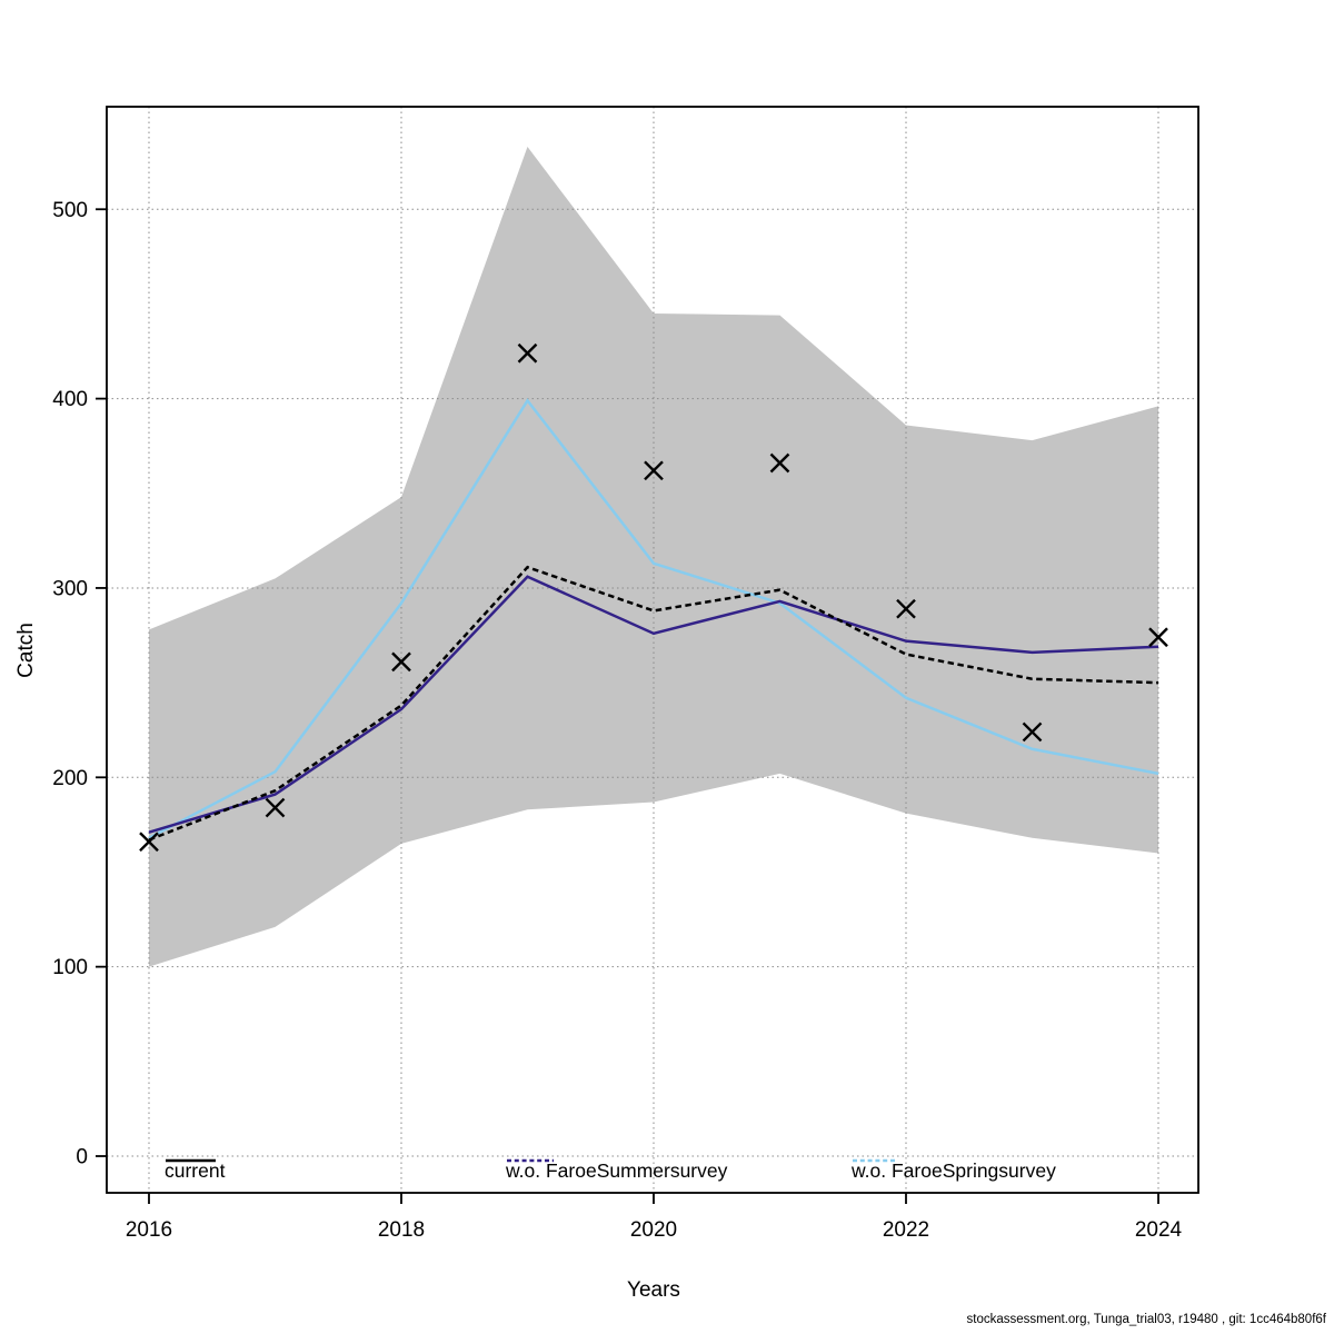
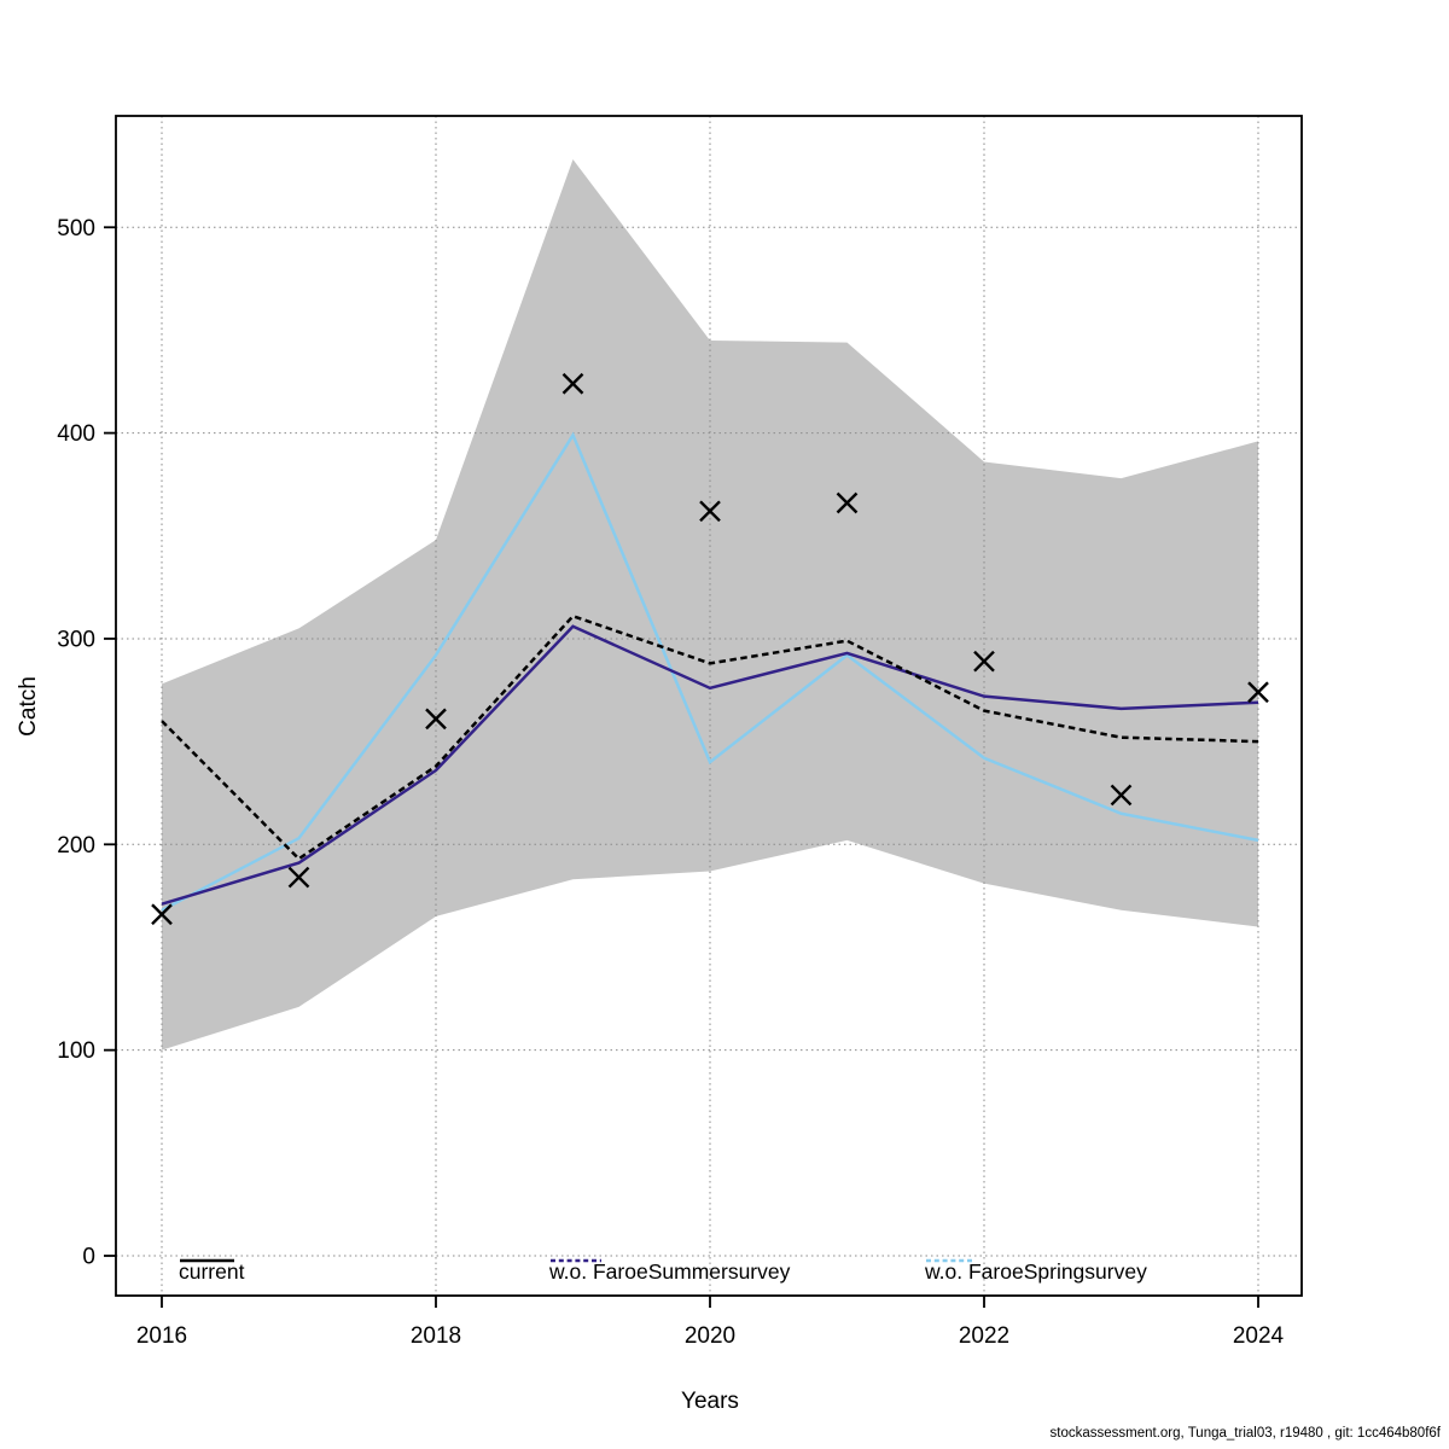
current/2016: 167 -> 260
w.o. FaroeSpringsurvey/2020: 313 -> 240
